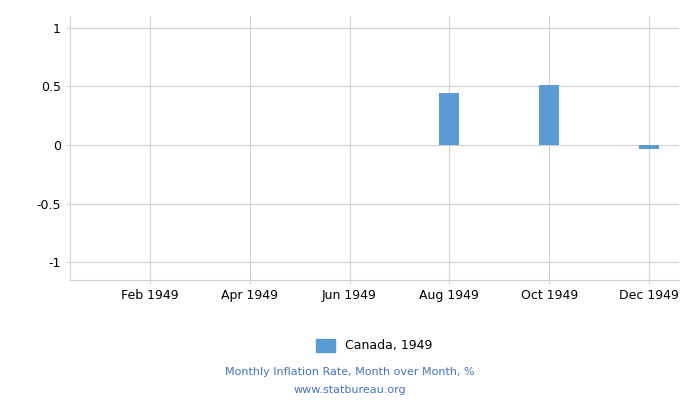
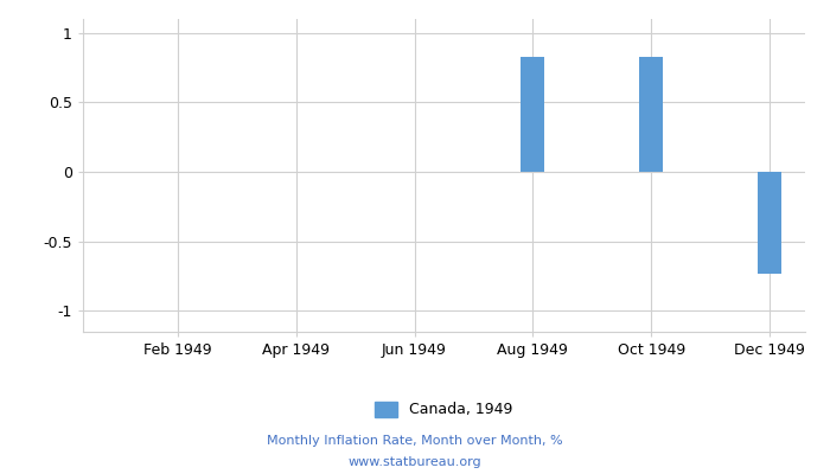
Aug 1949: 0.44 -> 0.83
Oct 1949: 0.51 -> 0.83
Dec 1949: -0.03 -> -0.73
